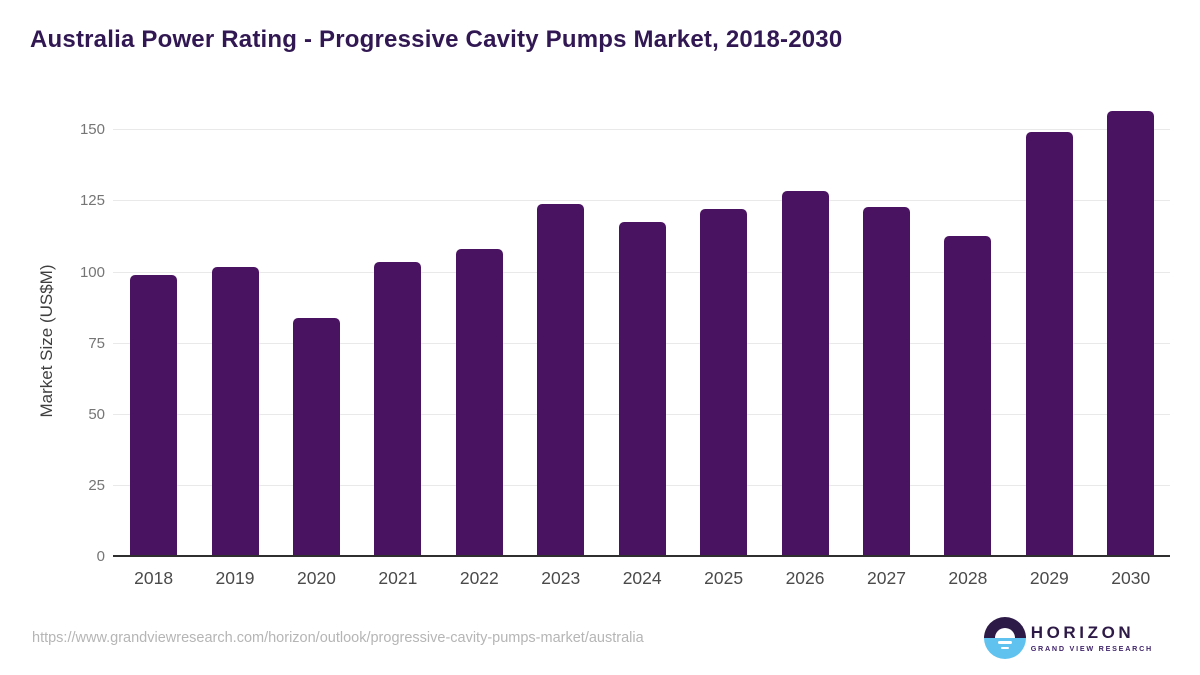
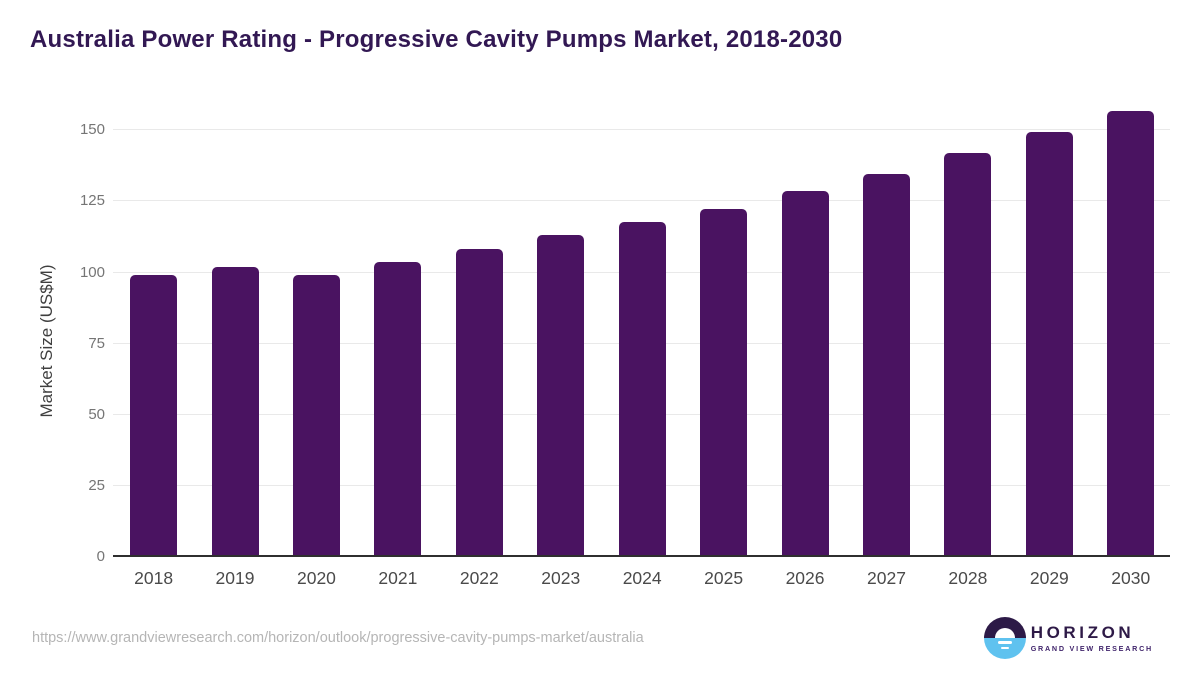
2020: 84 -> 99
2023: 124 -> 113
2027: 123 -> 135
2028: 113 -> 142
